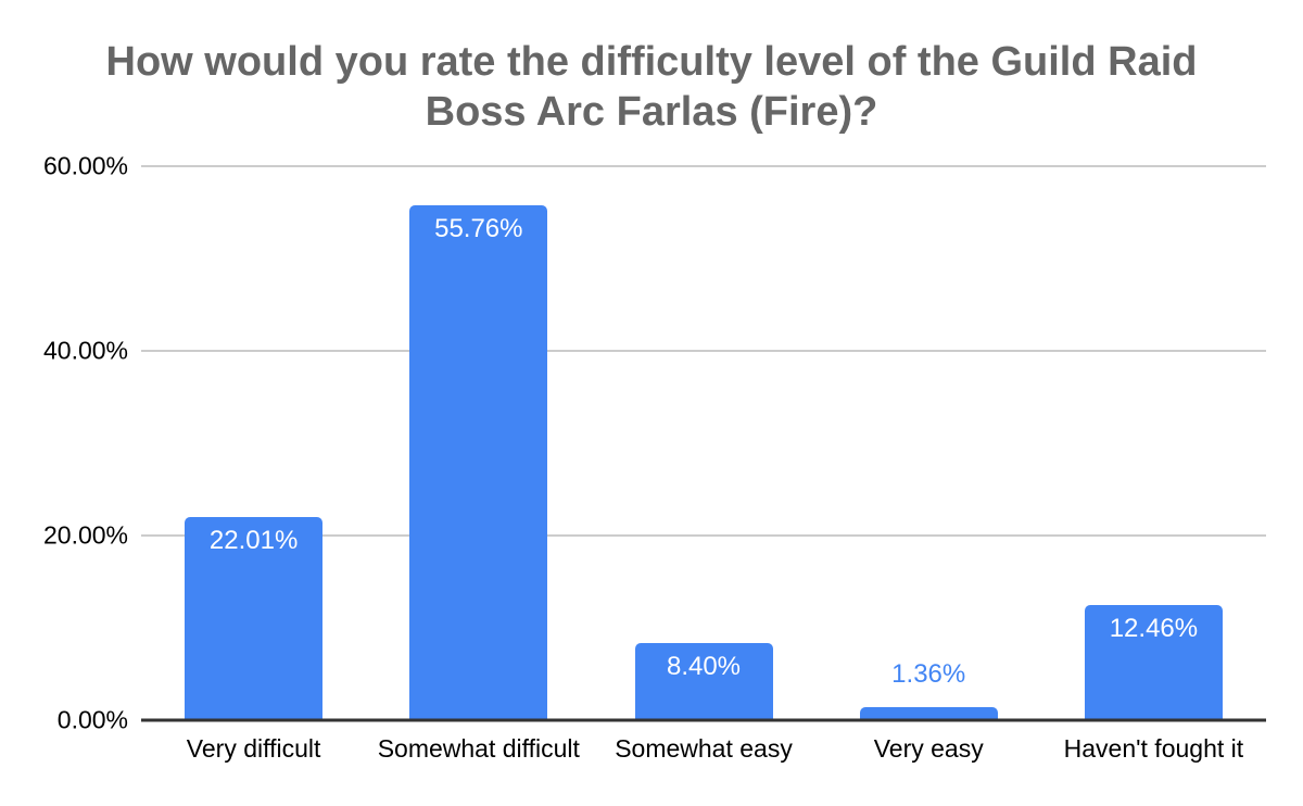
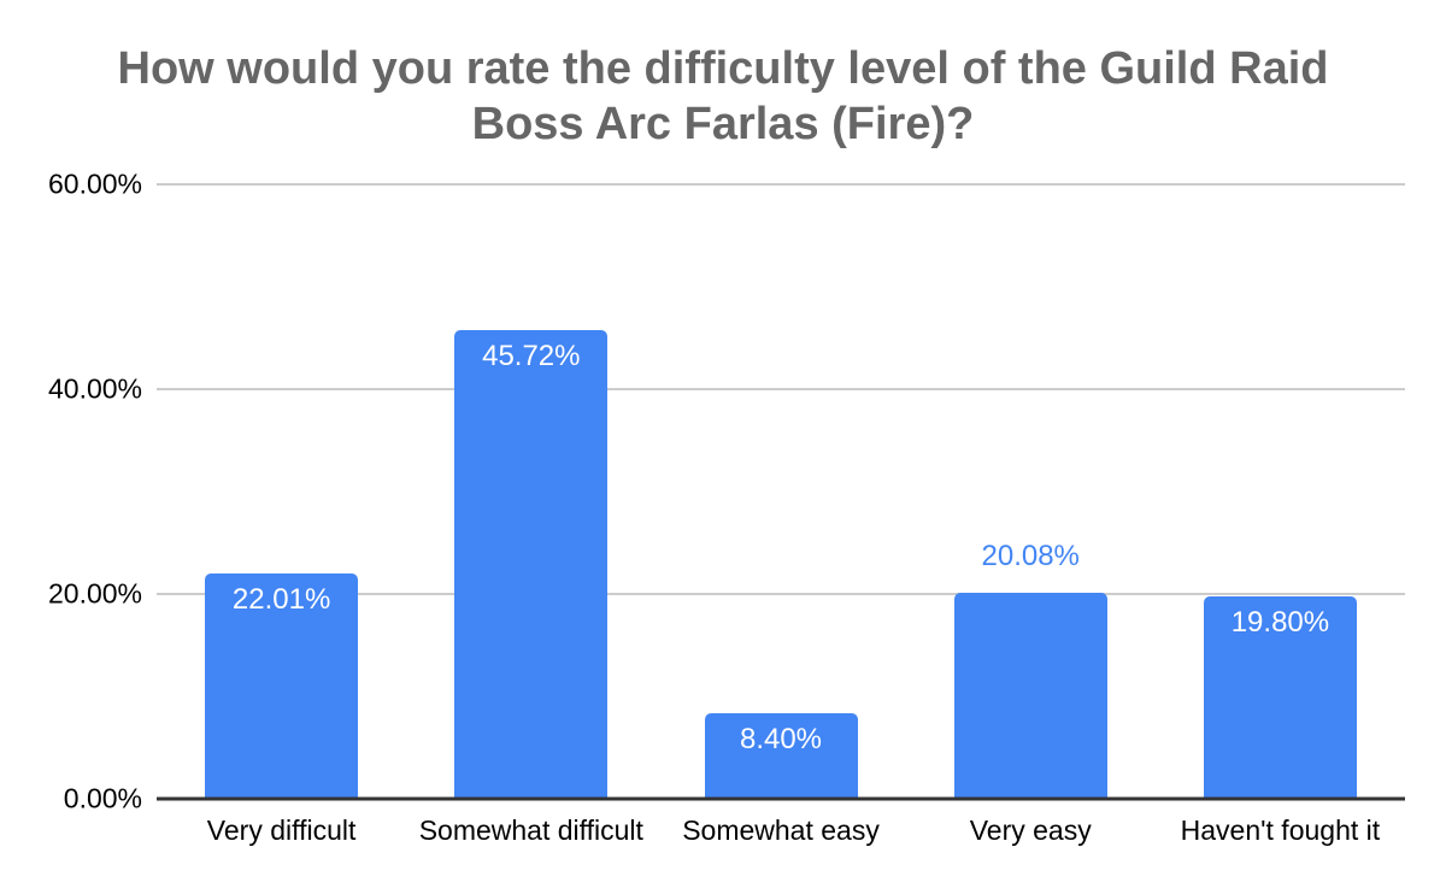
Somewhat difficult: 55.76% -> 45.72%
Very easy: 1.36% -> 20.08%
Haven't fought it: 12.46% -> 19.80%
